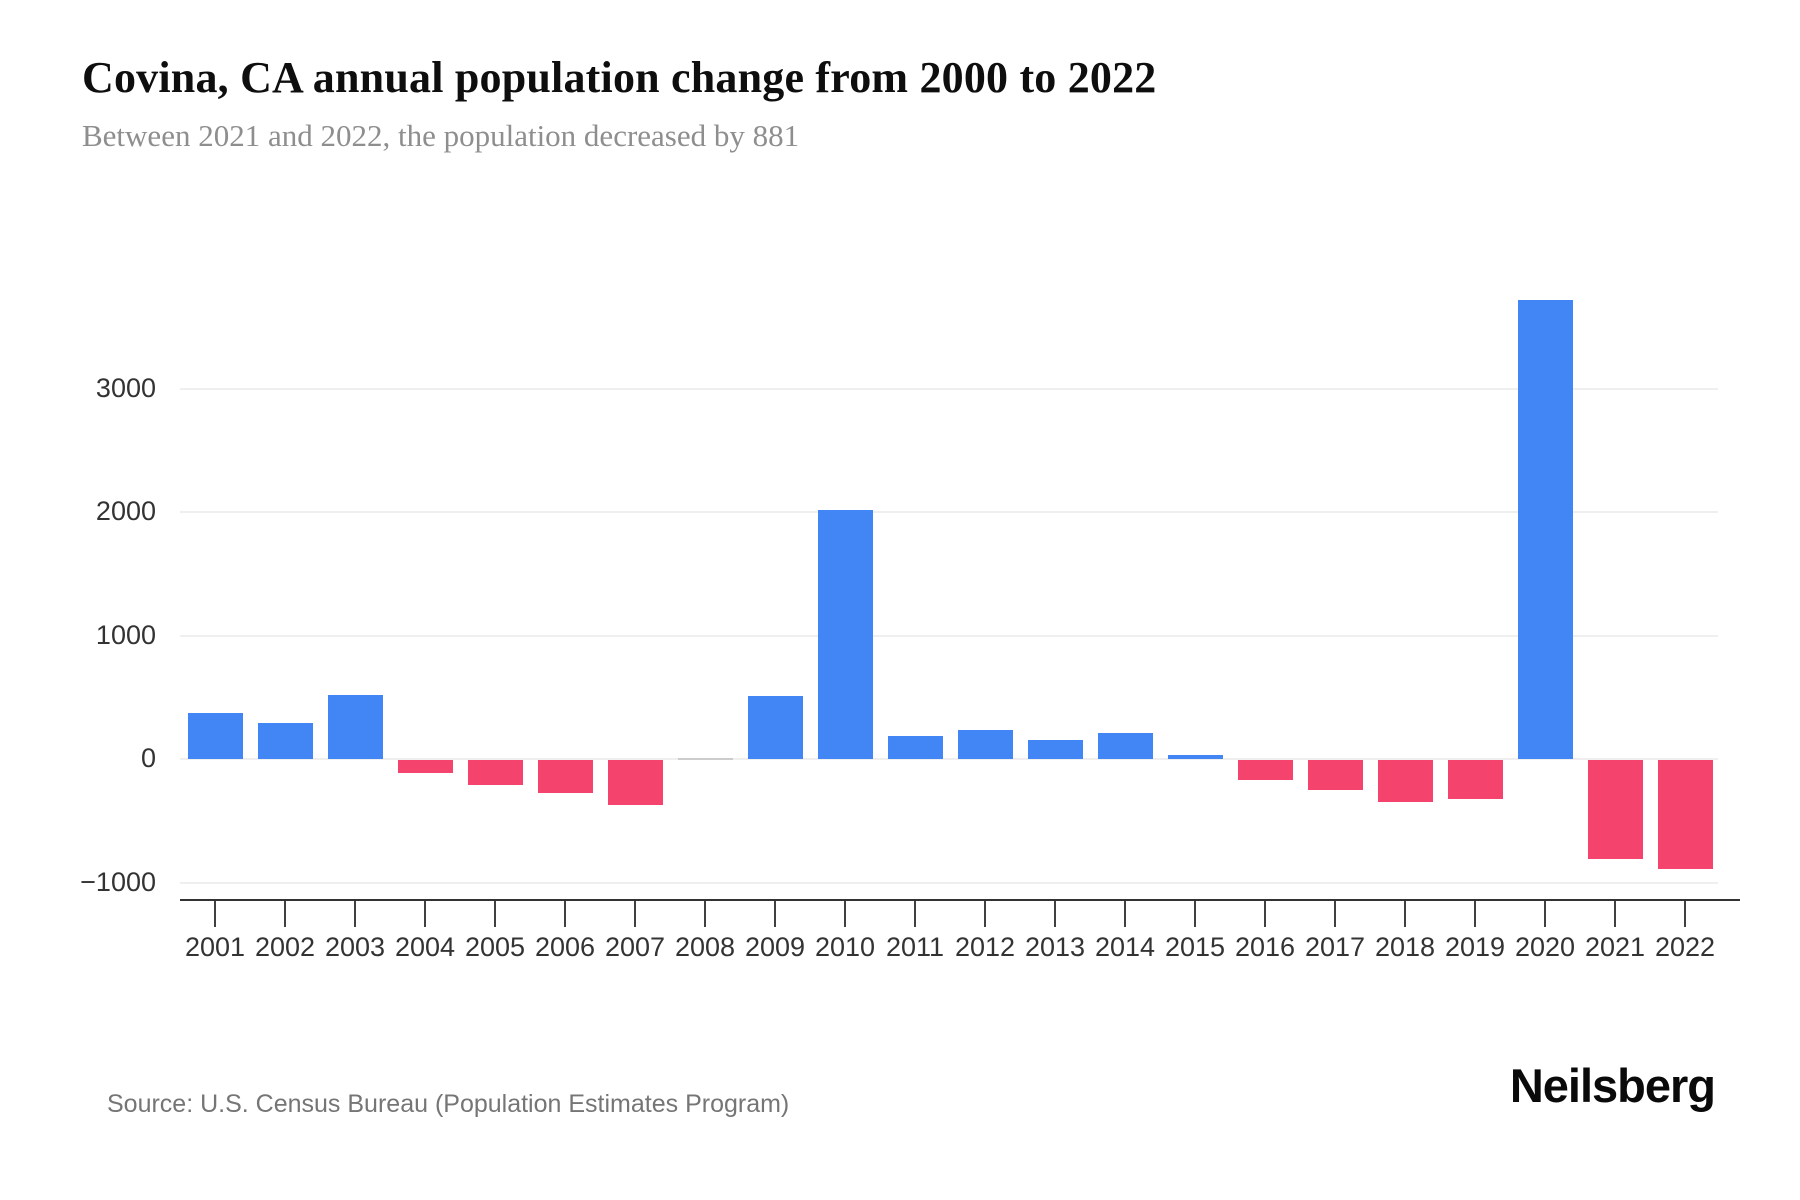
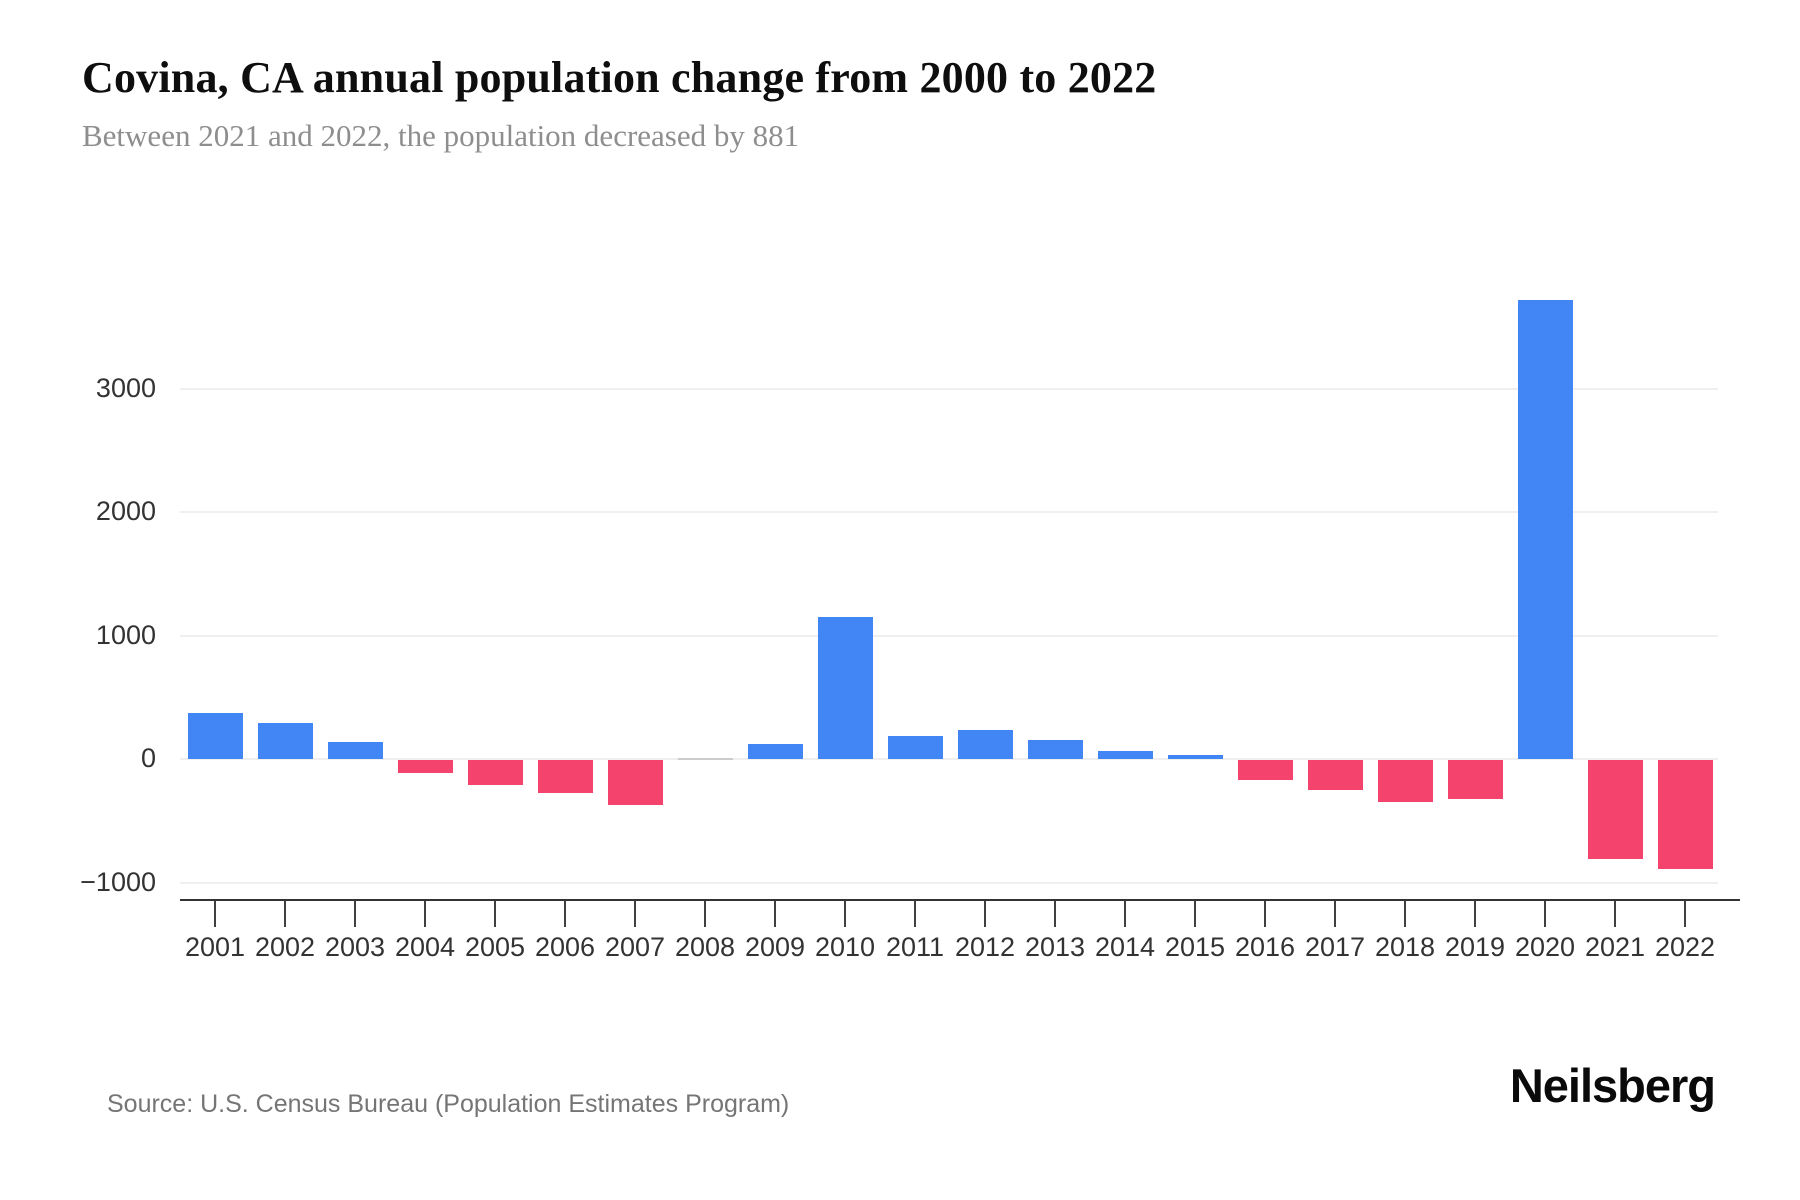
2003: 520 -> 140
2009: 510 -> 120
2010: 2020 -> 1150
2014: 210 -> 60
